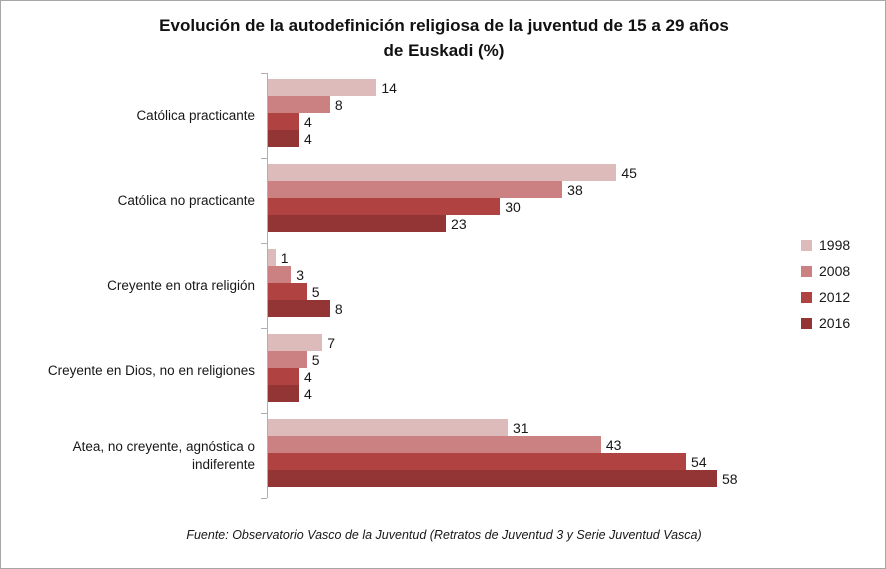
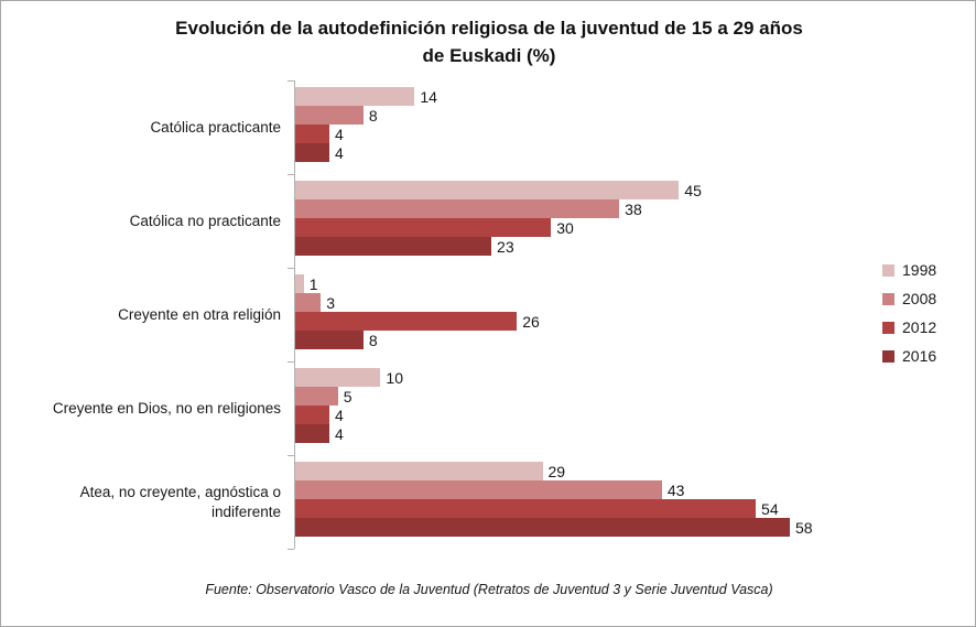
2012/Creyente en otra religión: 5 -> 26
1998/Creyente en Dios, no en religiones: 7 -> 10
1998/Atea, no creyente, agnóstica o indiferente: 31 -> 29
